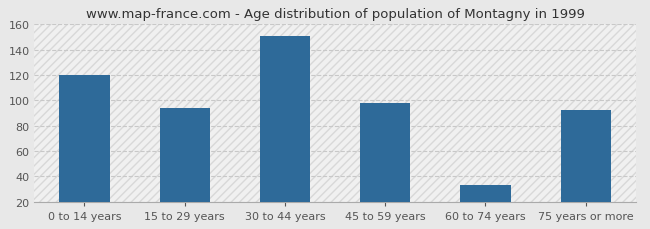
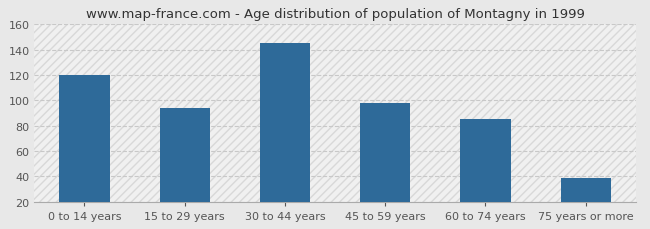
30 to 44 years: 151 -> 145
60 to 74 years: 33 -> 85
75 years or more: 92 -> 39
